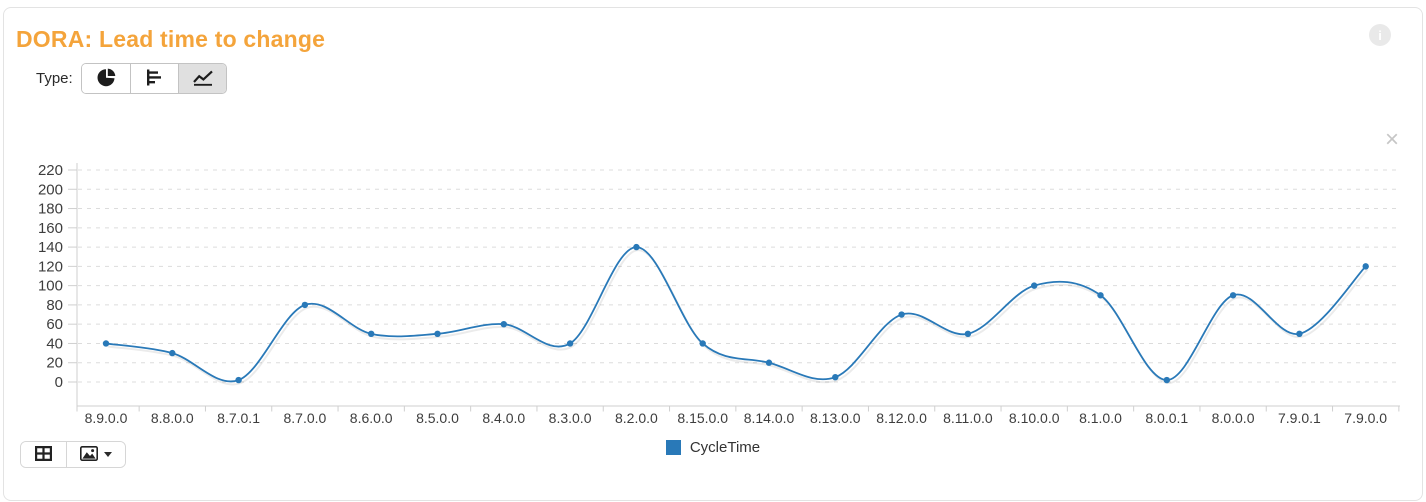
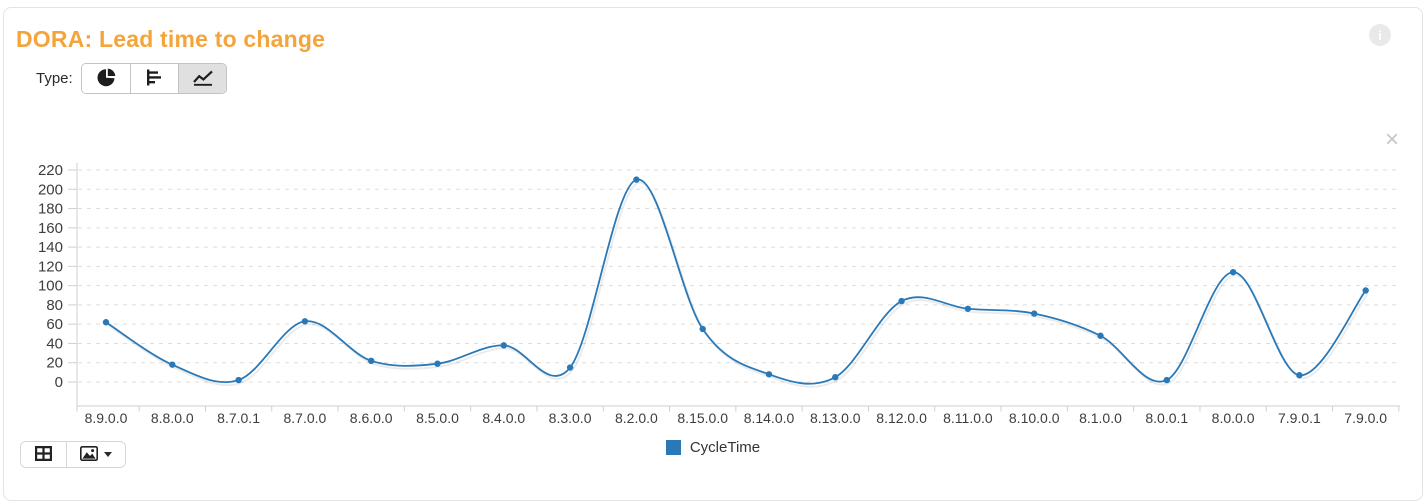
8.9.0.0: 40 -> 60
8.8.0.0: 30 -> 20
8.7.0.0: 80 -> 60
8.6.0.0: 50 -> 20
8.5.0.0: 50 -> 20
8.4.0.0: 60 -> 40
8.3.0.0: 40 -> 20
8.2.0.0: 140 -> 210
8.15.0.0: 40 -> 60
8.14.0.0: 20 -> 10
8.12.0.0: 70 -> 80
8.11.0.0: 50 -> 80
8.10.0.0: 100 -> 70
8.1.0.0: 90 -> 50
8.0.0.0: 90 -> 110
7.9.0.1: 50 -> 10
7.9.0.0: 120 -> 100
